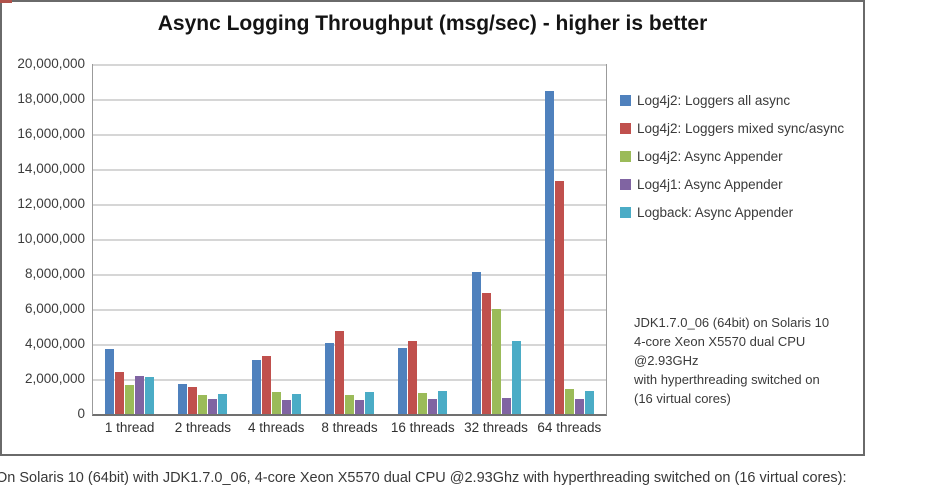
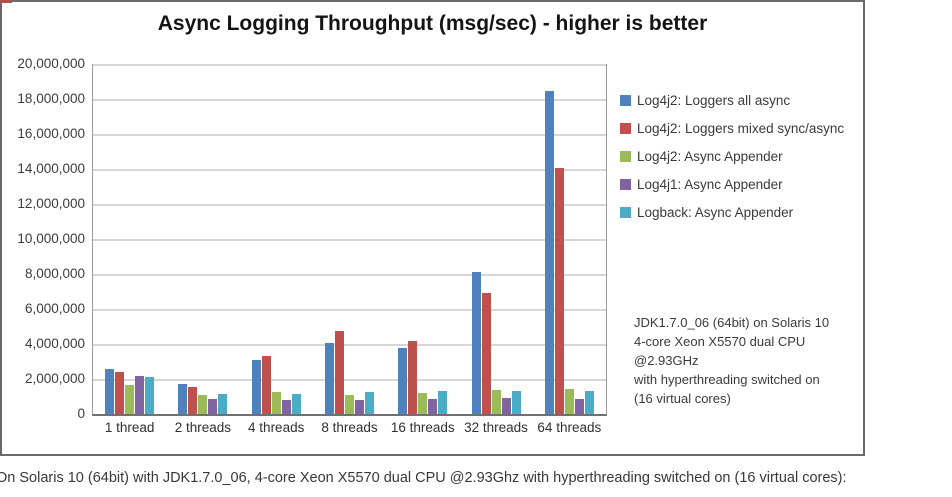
Log4j2: Loggers all async/1 thread: 3700000 -> 2600000
Log4j2: Async Appender/32 threads: 6000000 -> 1400000
Logback: Async Appender/32 threads: 4200000 -> 1300000
Log4j2: Loggers mixed sync/async/64 threads: 13300000 -> 14000000
